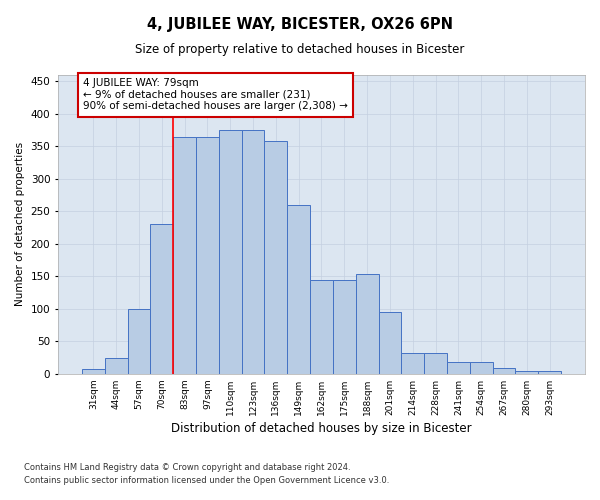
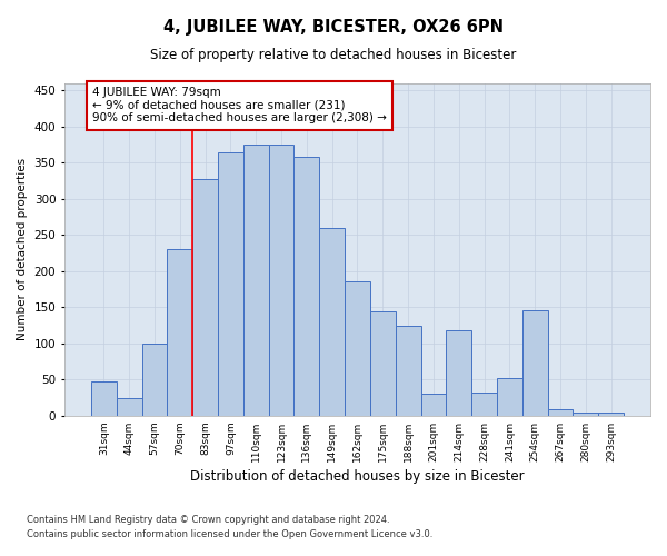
31sqm: 8 -> 48
83sqm: 365 -> 328
162sqm: 145 -> 186
188sqm: 153 -> 124
201sqm: 95 -> 30
214sqm: 32 -> 118
241sqm: 18 -> 52
254sqm: 18 -> 146
